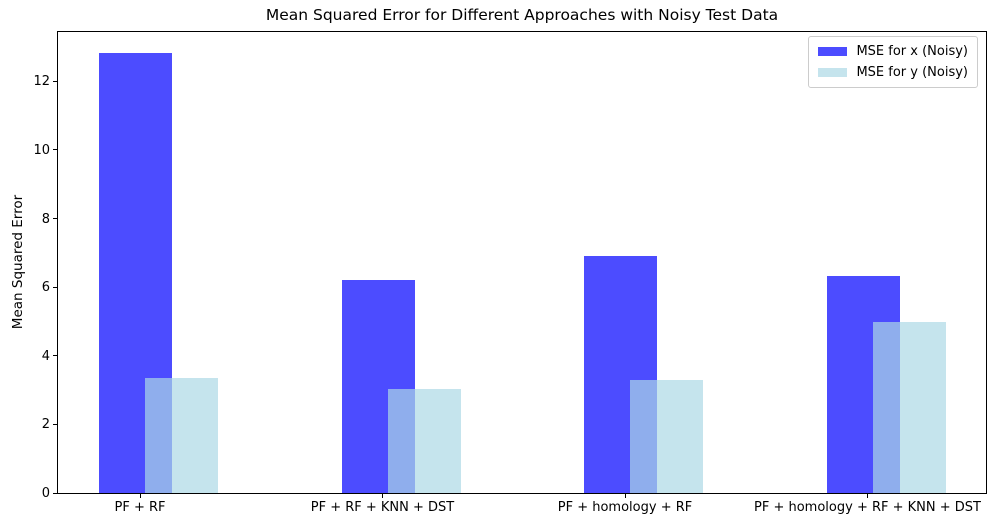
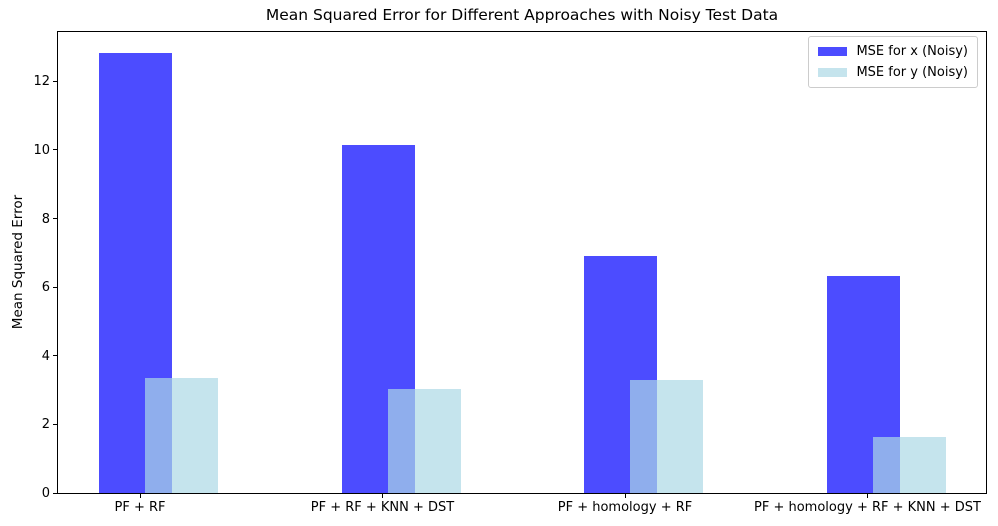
MSE for x (Noisy)/PF + RF + KNN + DST: 6.2 -> 10.2
MSE for y (Noisy)/PF + homology + RF + KNN + DST: 5.0 -> 1.6
